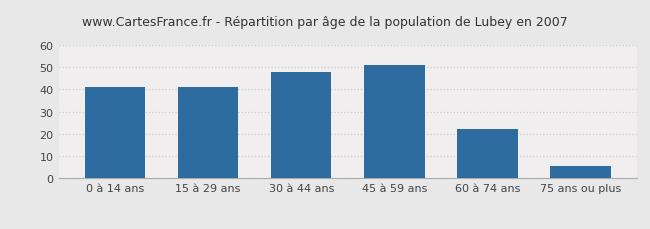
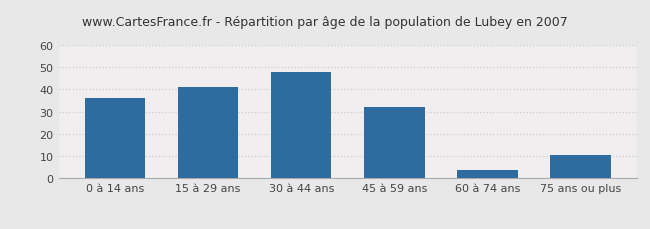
0 à 14 ans: 41.0 -> 36.0
45 à 59 ans: 51.0 -> 32.0
60 à 74 ans: 22.0 -> 4.0
75 ans ou plus: 5.5 -> 10.5
